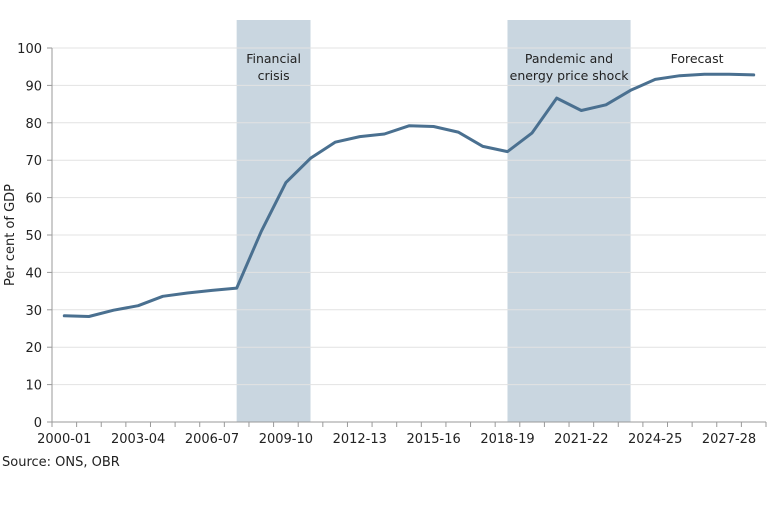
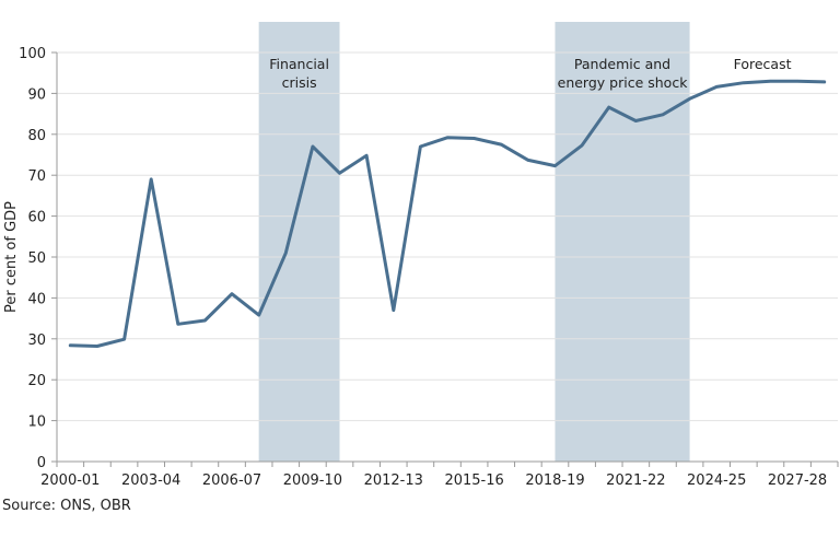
2003-04: 31 -> 69
2006-07: 35 -> 41
2009-10: 64 -> 77
2012-13: 76 -> 37
